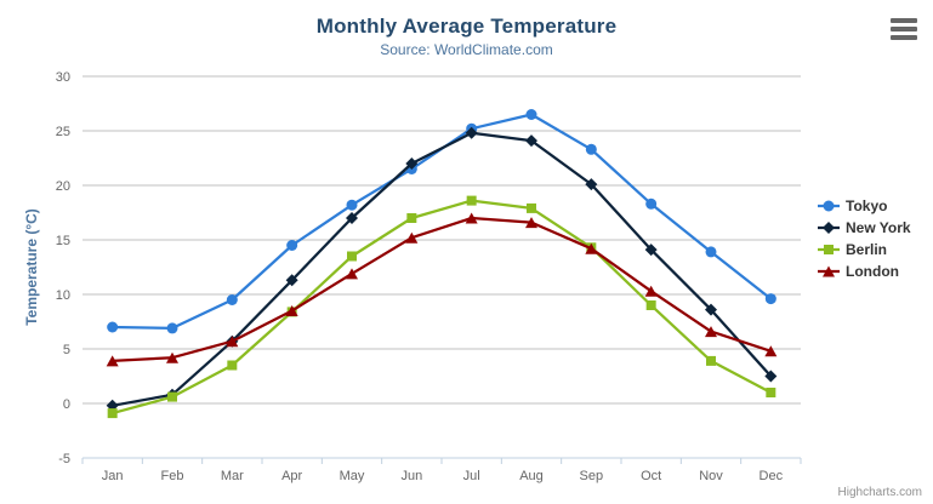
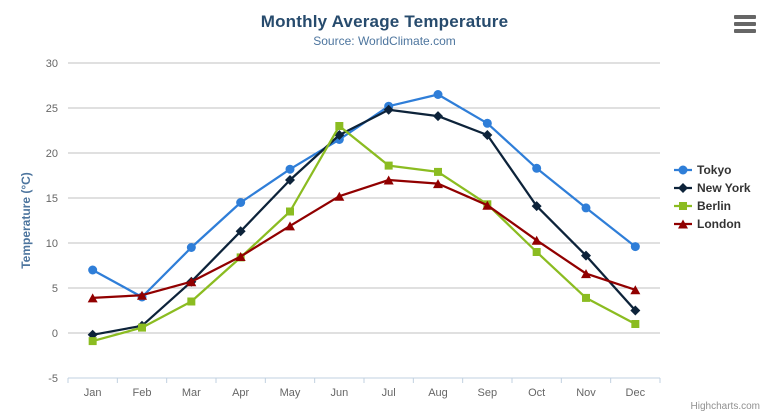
Tokyo/Feb: 7 -> 4
Berlin/Jun: 17 -> 23
New York/Sep: 20 -> 22
